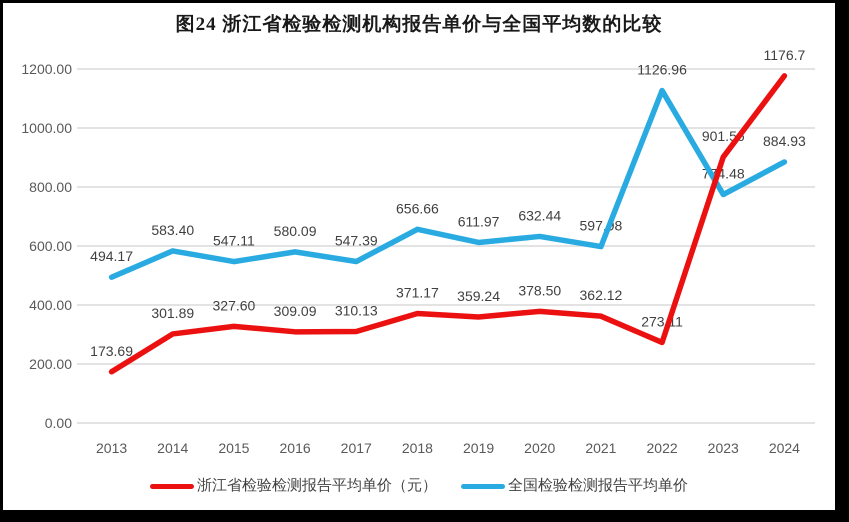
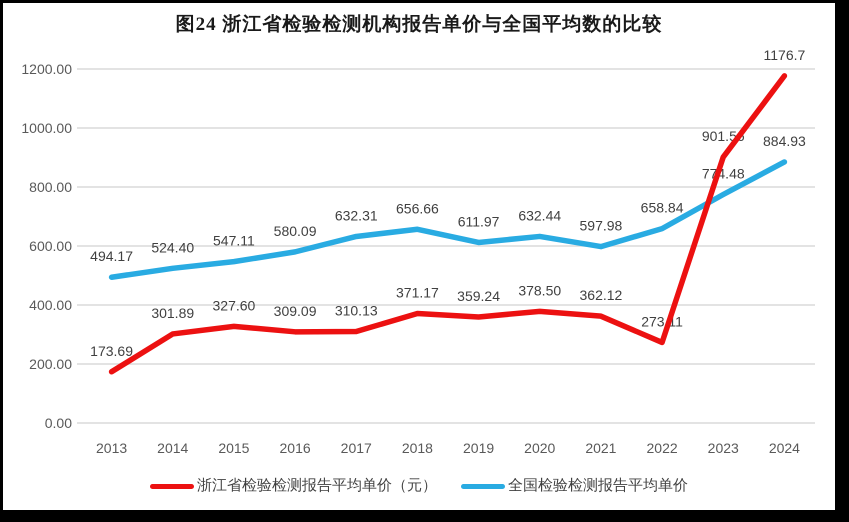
全国检验检测报告平均单价/2014: 583.40 -> 524.40
全国检验检测报告平均单价/2017: 547.39 -> 632.31
全国检验检测报告平均单价/2022: 1126.96 -> 658.84
